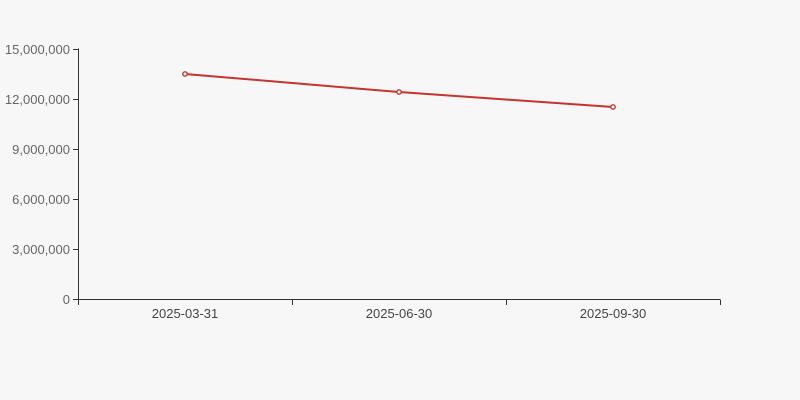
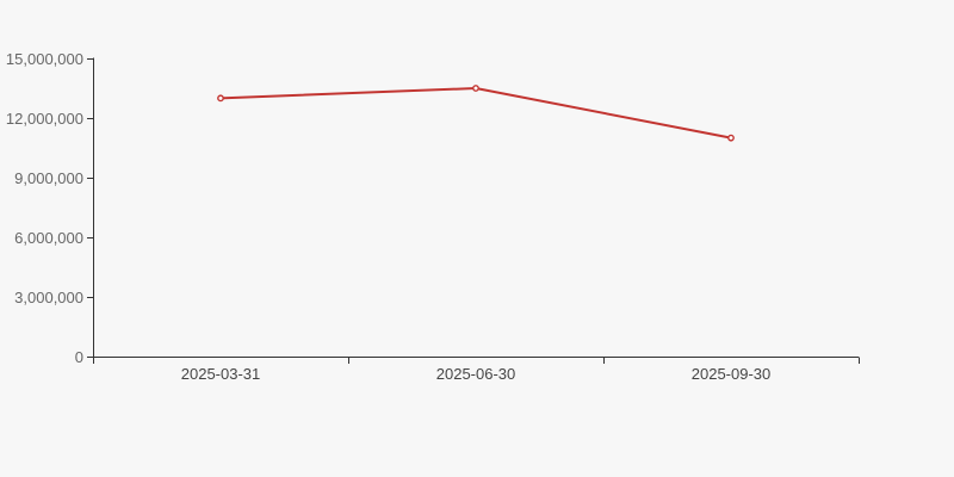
2025-03-31: 13500000 -> 13000000
2025-06-30: 12400000 -> 13500000
2025-09-30: 11500000 -> 11000000
